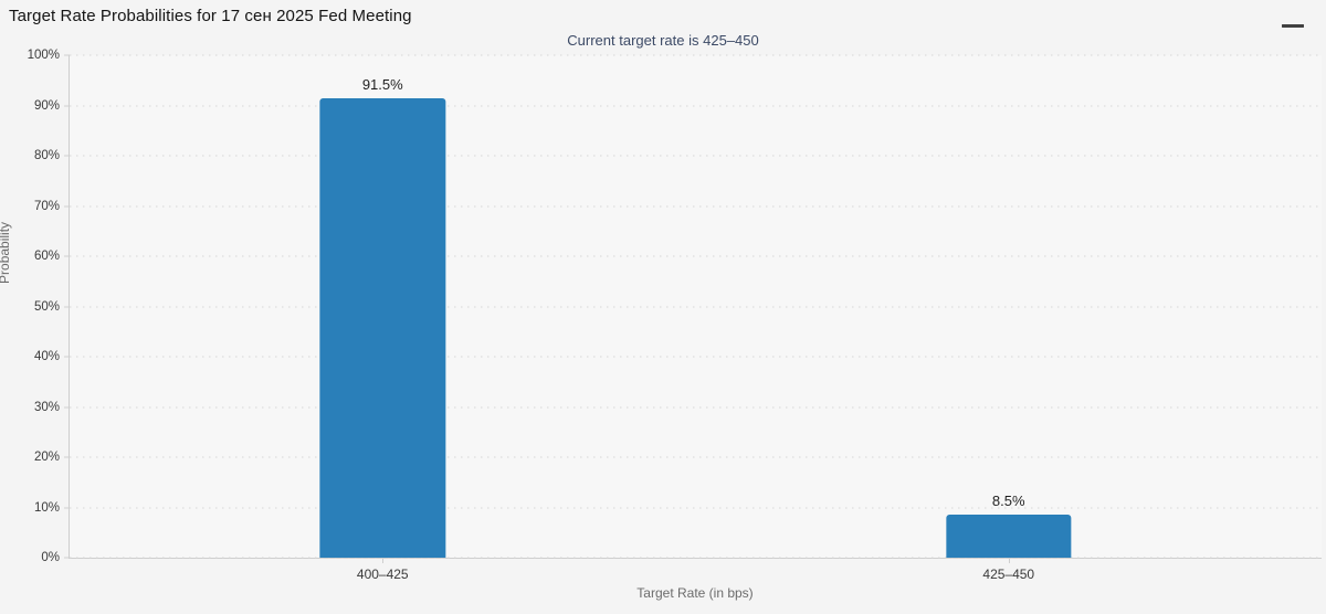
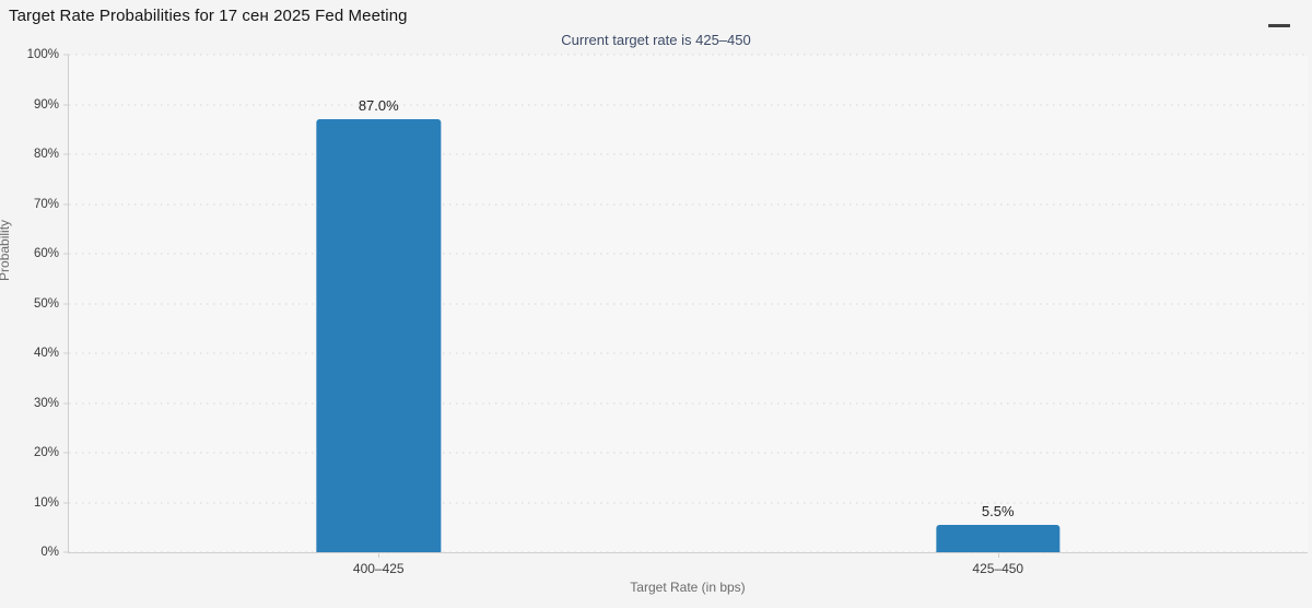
400–425: 91.5% -> 87.0%
425–450: 8.5% -> 5.5%
